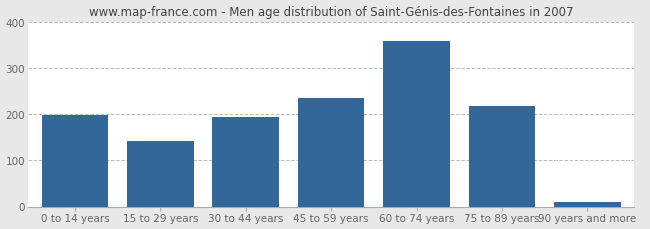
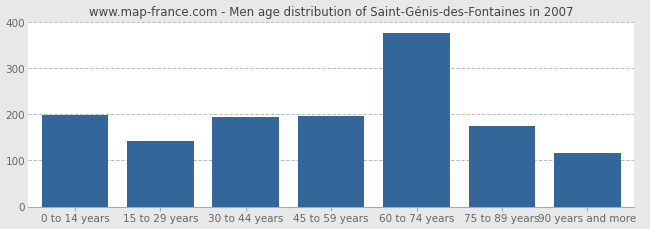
45 to 59 years: 234 -> 195
60 to 74 years: 357 -> 375
75 to 89 years: 218 -> 175
90 years and more: 10 -> 115
